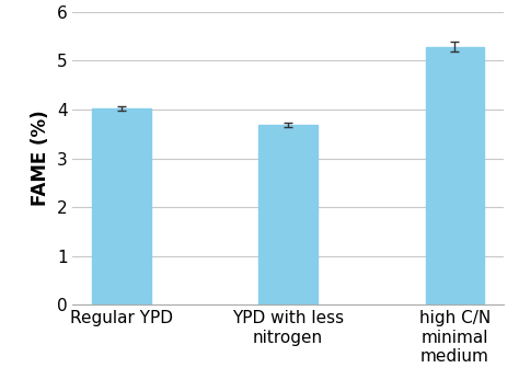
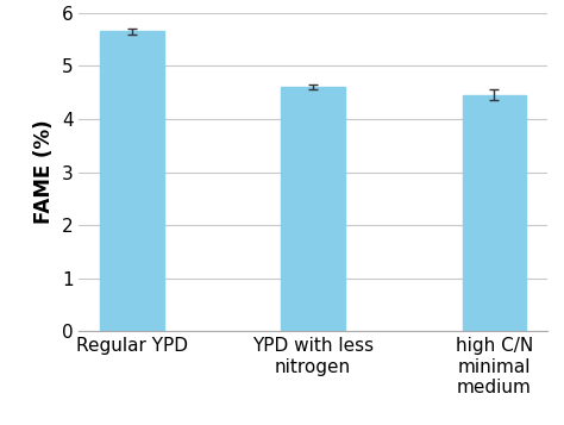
Regular YPD: 4.02 -> 5.65
YPD with less nitrogen: 3.68 -> 4.60
high C/N minimal medium: 5.28 -> 4.45
